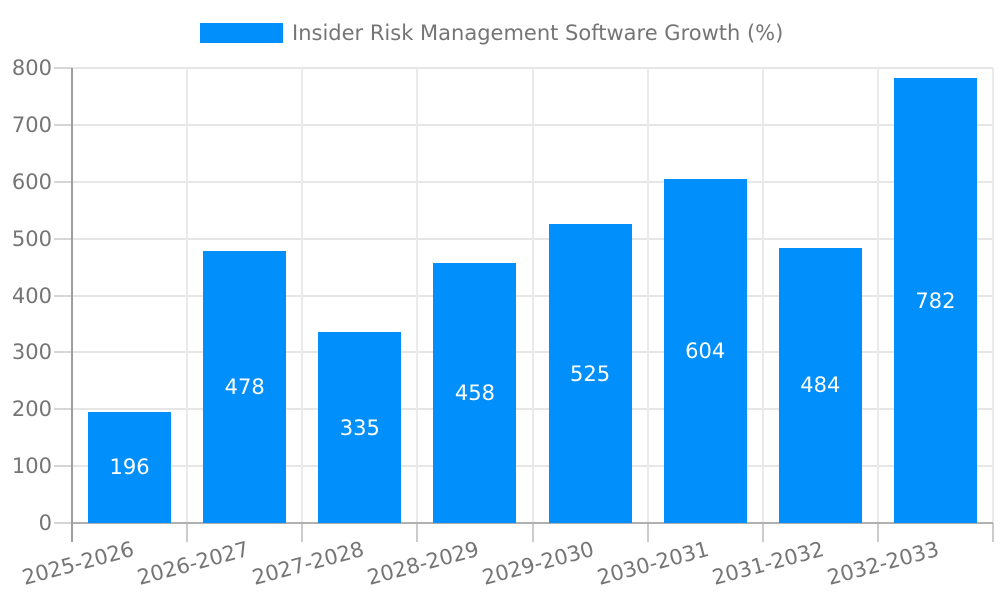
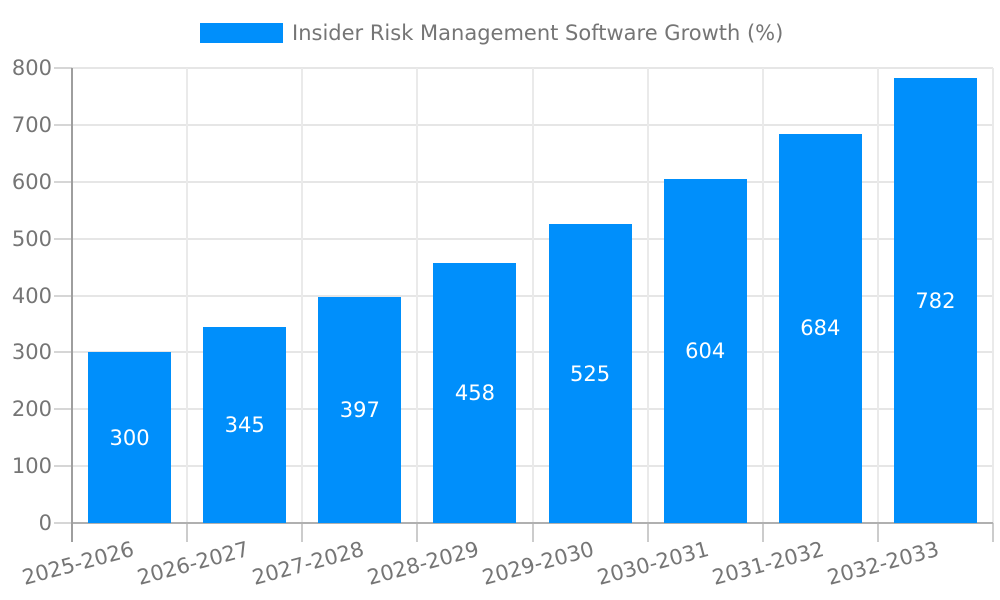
2025-2026: 196 -> 300
2026-2027: 478 -> 345
2027-2028: 335 -> 397
2031-2032: 484 -> 684
